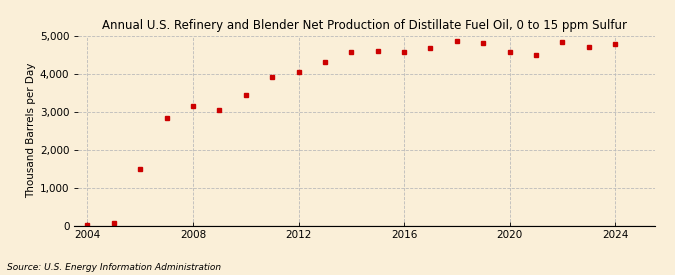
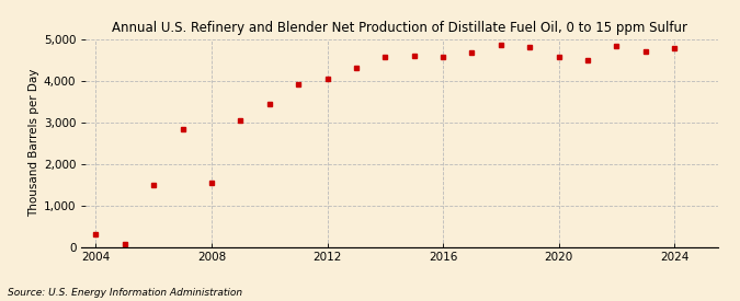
2004: 0 -> 300
2008: 3,160 -> 1,550
